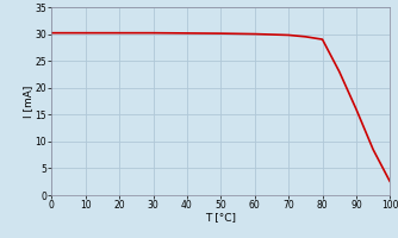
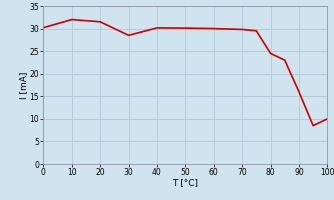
10: 30.2 -> 32.0
20: 30.2 -> 31.5
30: 30.2 -> 28.5
80: 29.0 -> 24.5
100: 2.5 -> 10.0
